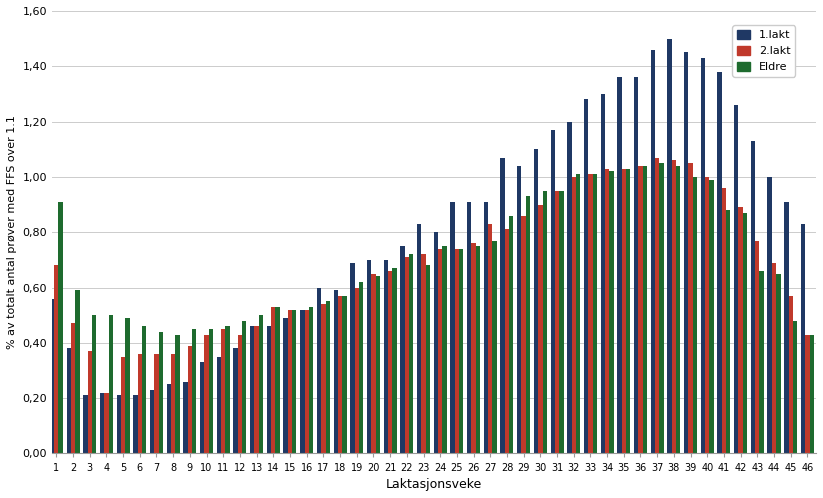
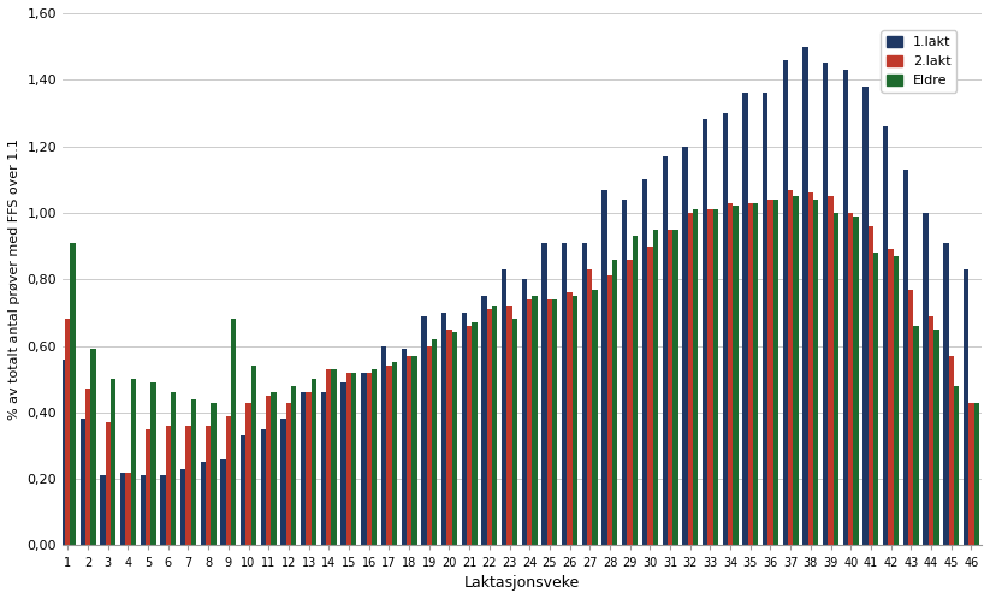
Eldre/9: 0,45 -> 0,68
Eldre/10: 0,45 -> 0,54
